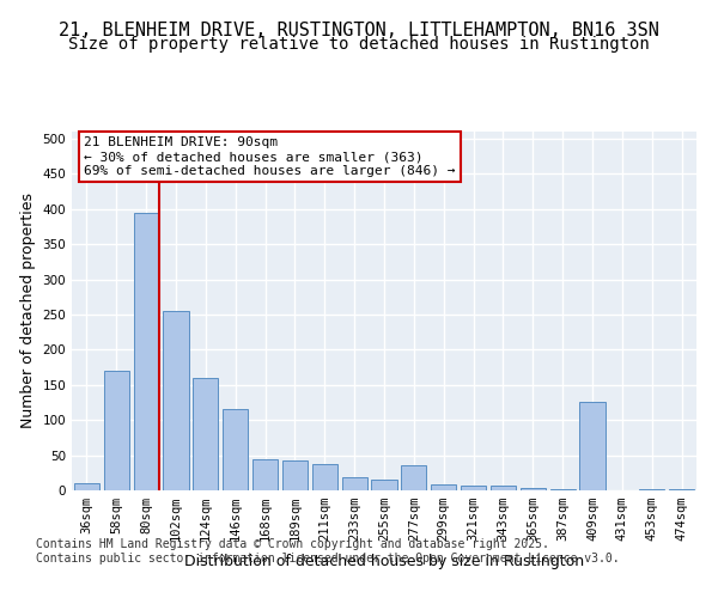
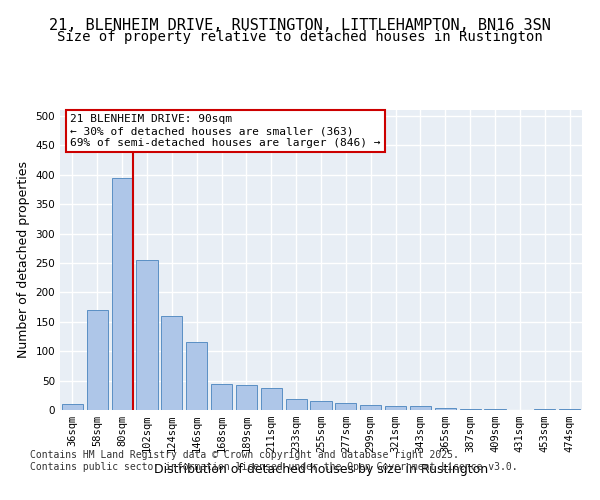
277sqm: 36 -> 12
409sqm: 126 -> 1
